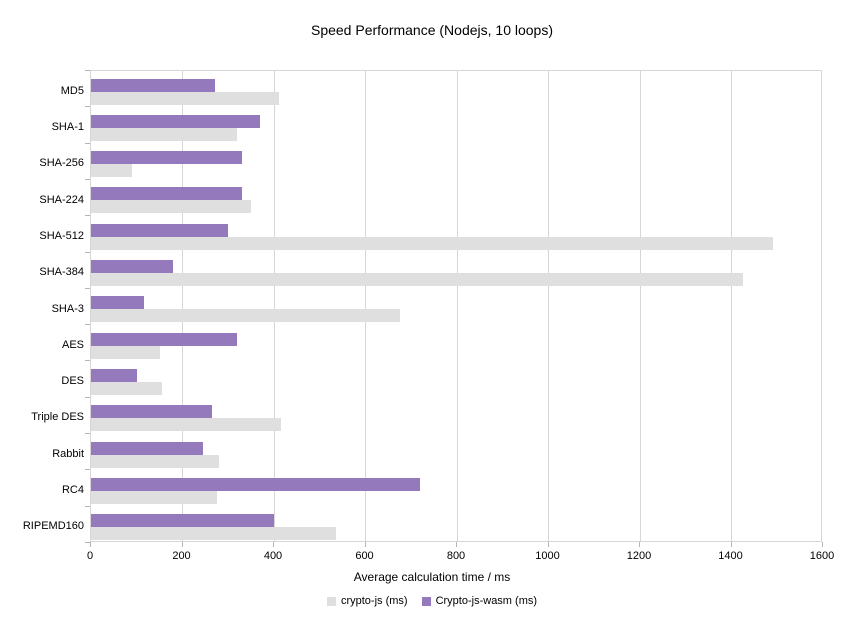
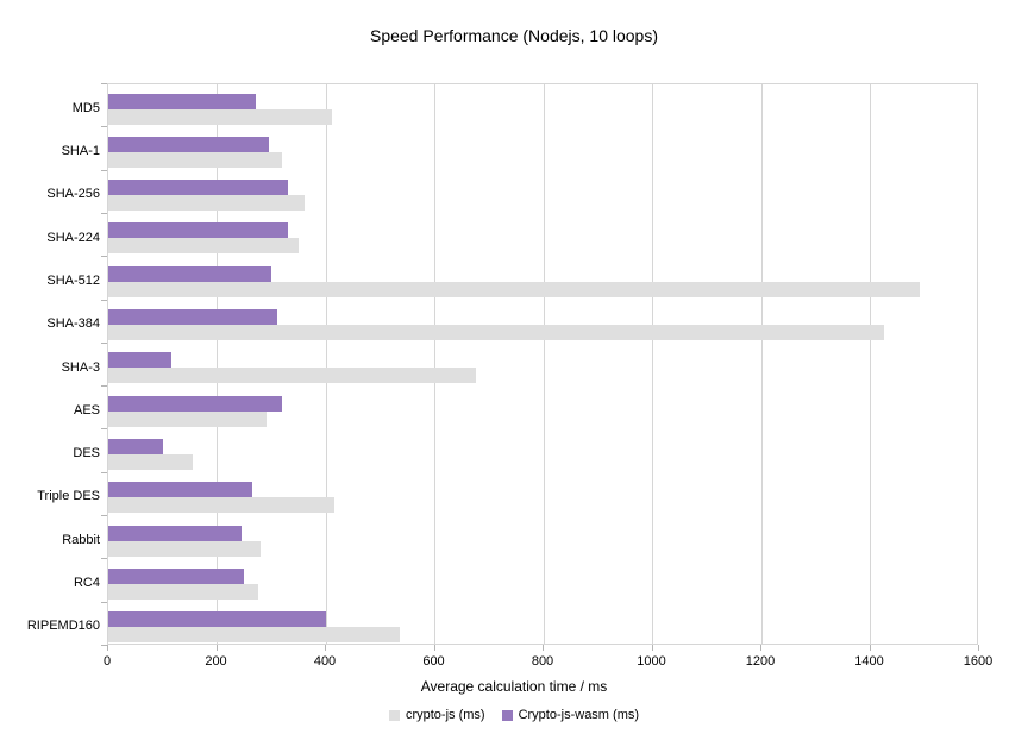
Crypto-js-wasm (ms)/SHA-1: 370 -> 300
crypto-js (ms)/SHA-256: 90 -> 360
Crypto-js-wasm (ms)/SHA-384: 180 -> 310
crypto-js (ms)/AES: 150 -> 290
Crypto-js-wasm (ms)/RC4: 720 -> 250
